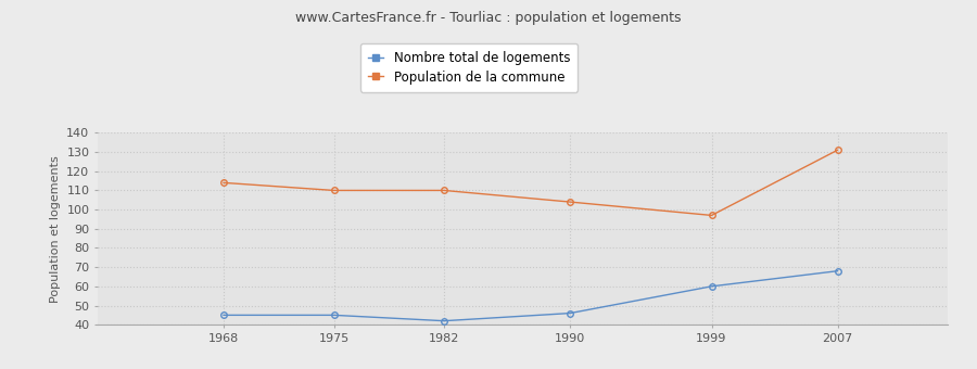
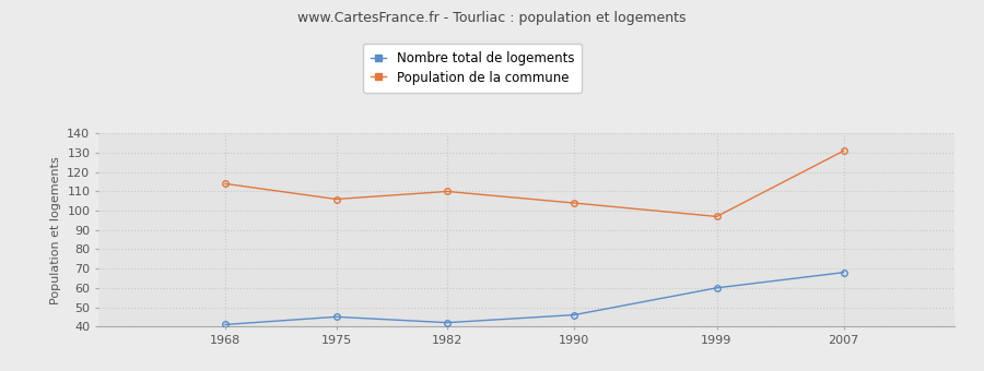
Nombre total de logements/1968: 45 -> 41
Population de la commune/1975: 110 -> 106
